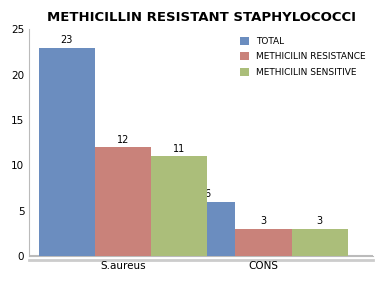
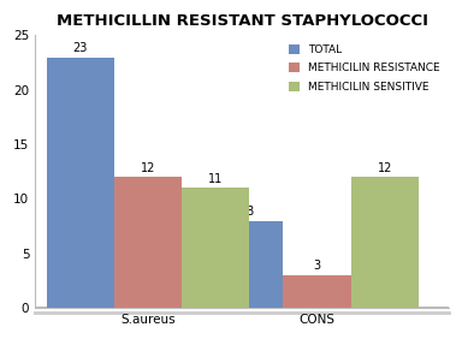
TOTAL/CONS: 6 -> 8
METHICILIN SENSITIVE/CONS: 3 -> 12
